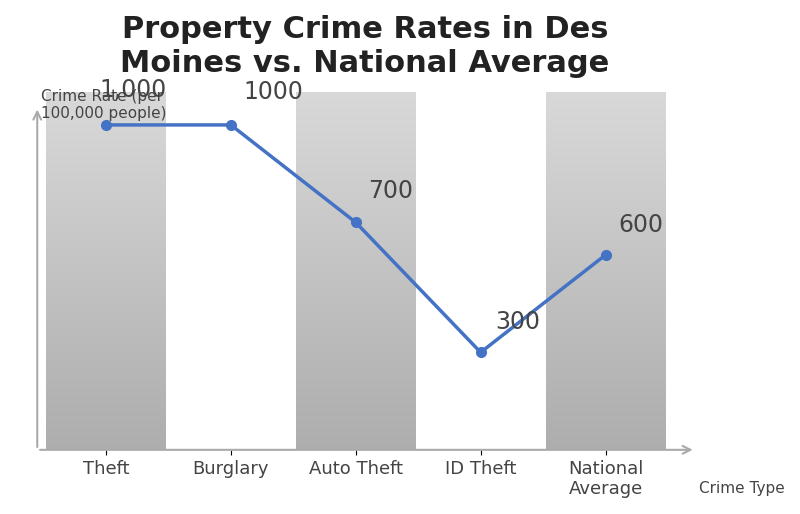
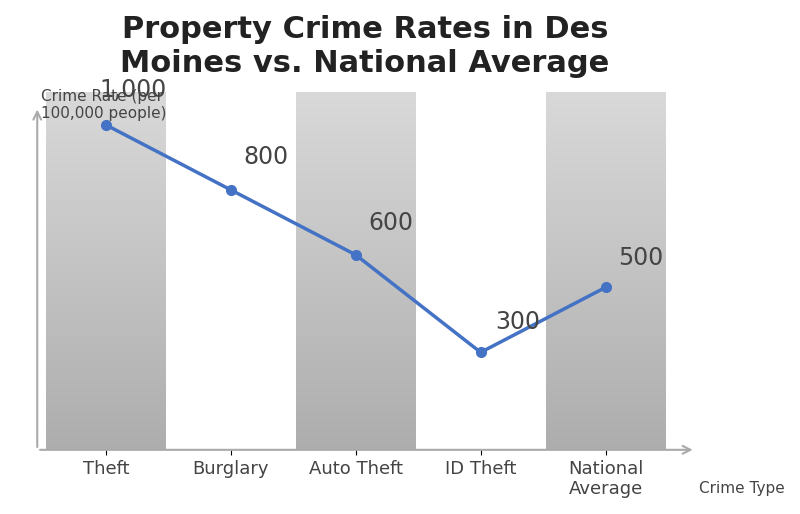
Burglary: 1000 -> 800
Auto Theft: 700 -> 600
National Average: 600 -> 500
